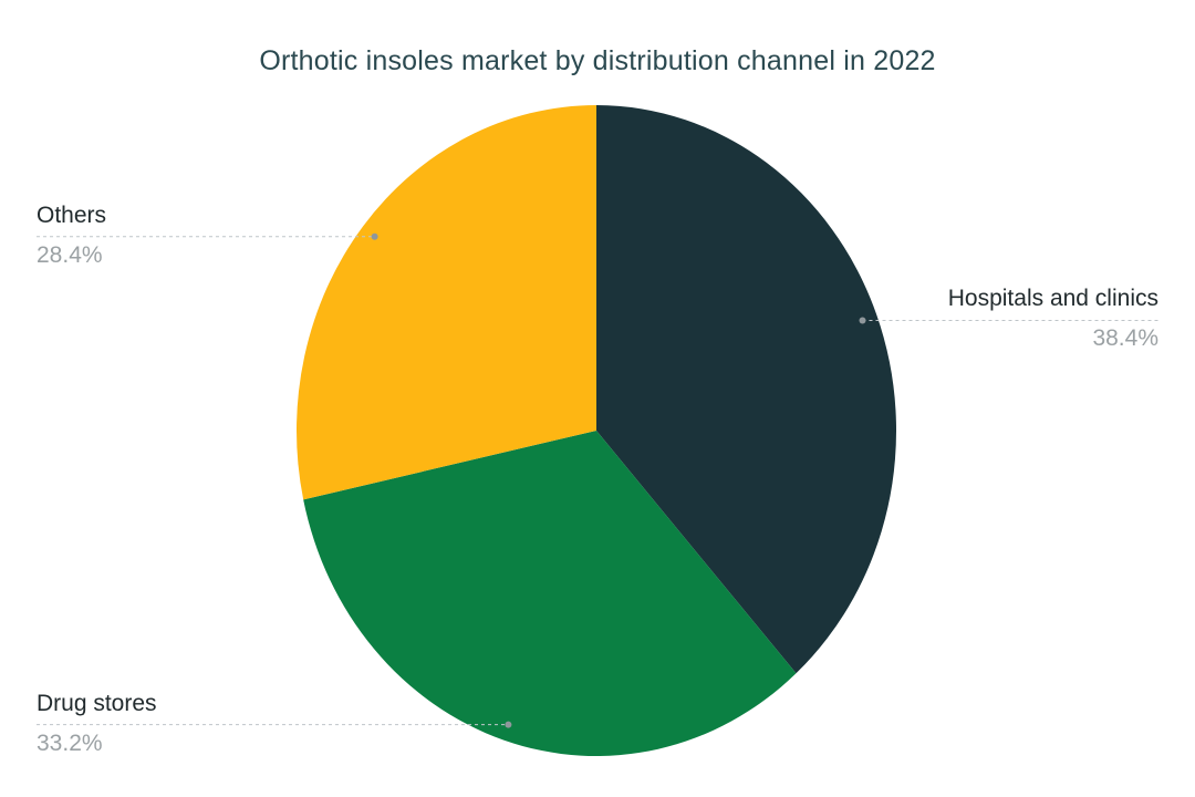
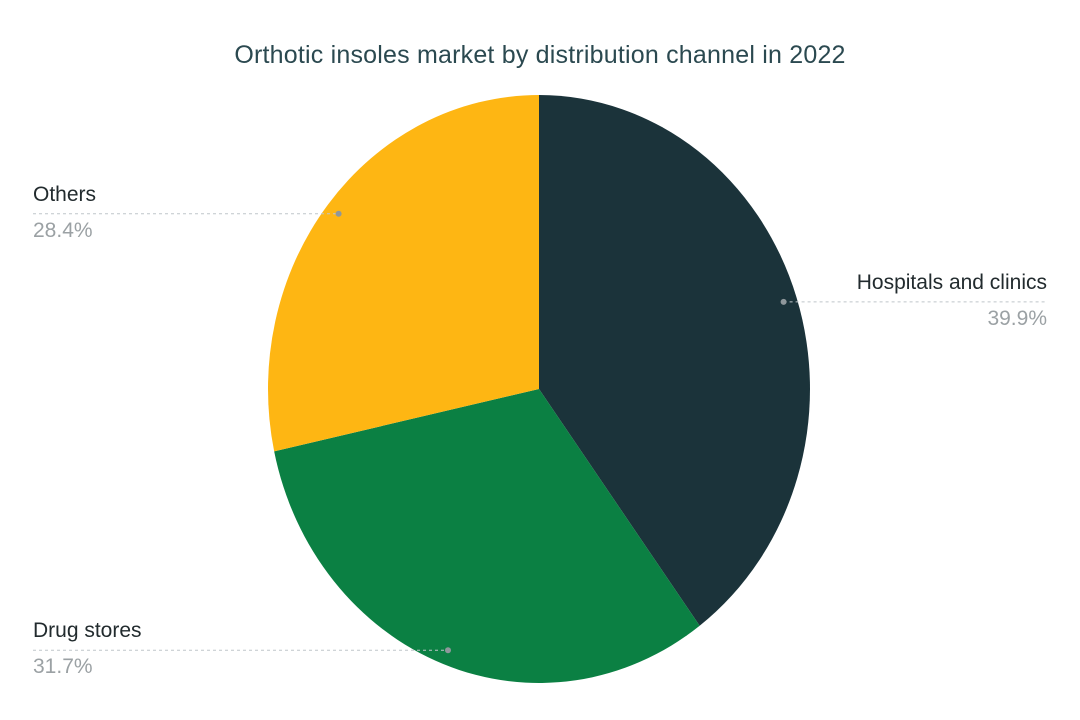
Hospitals and clinics: 38.4% -> 39.9%
Drug stores: 33.2% -> 31.7%
